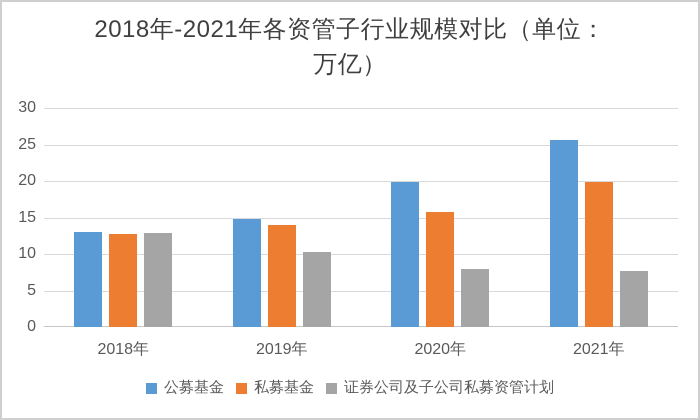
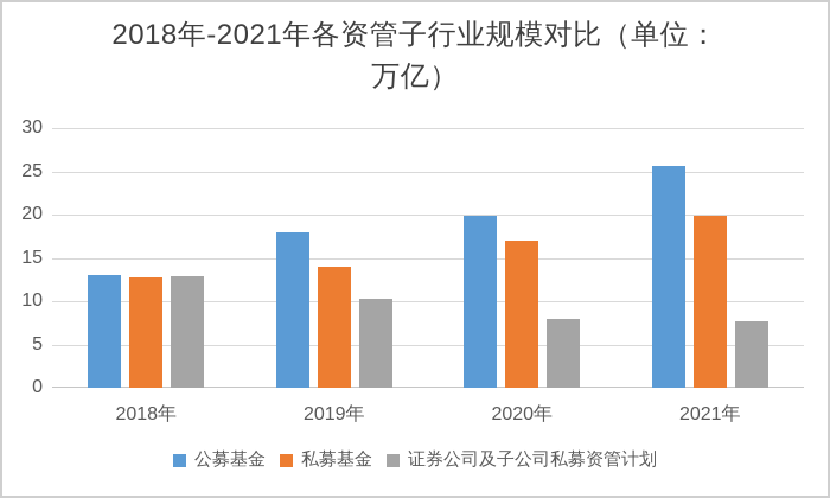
公募基金/2019年: 15 -> 18
私募基金/2020年: 16 -> 17
